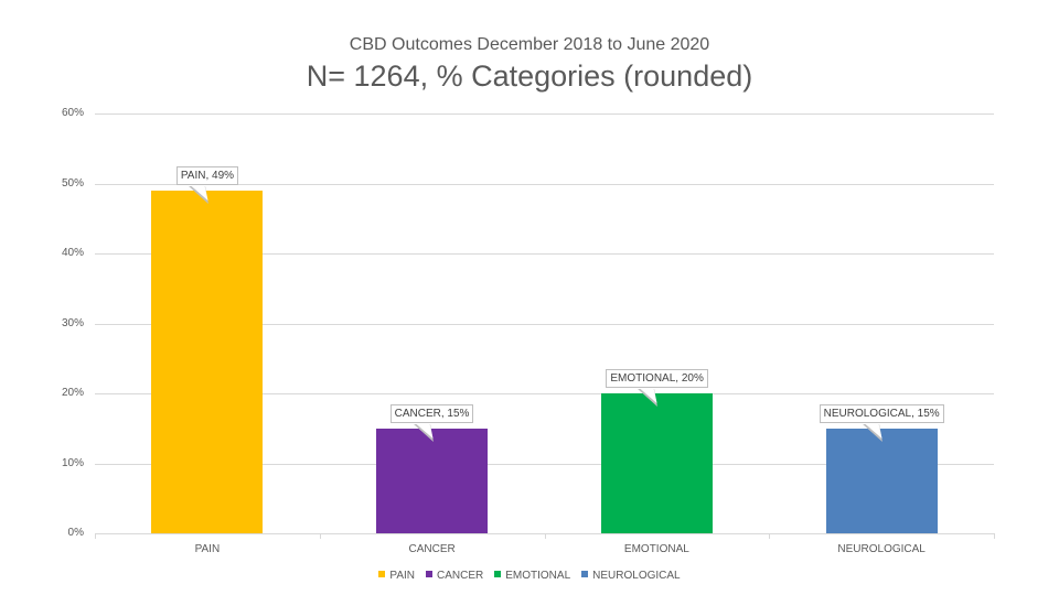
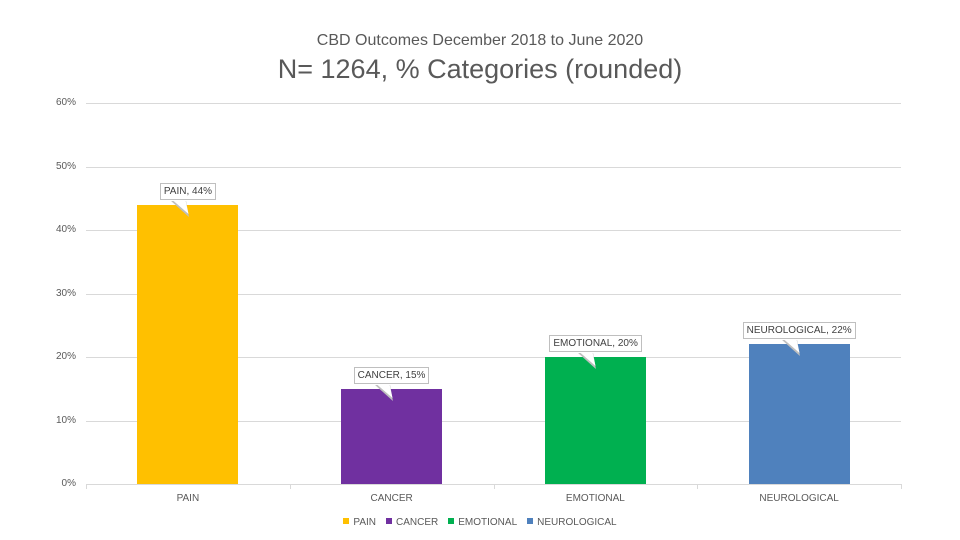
PAIN: 49% -> 44%
NEUROLOGICAL: 15% -> 22%
